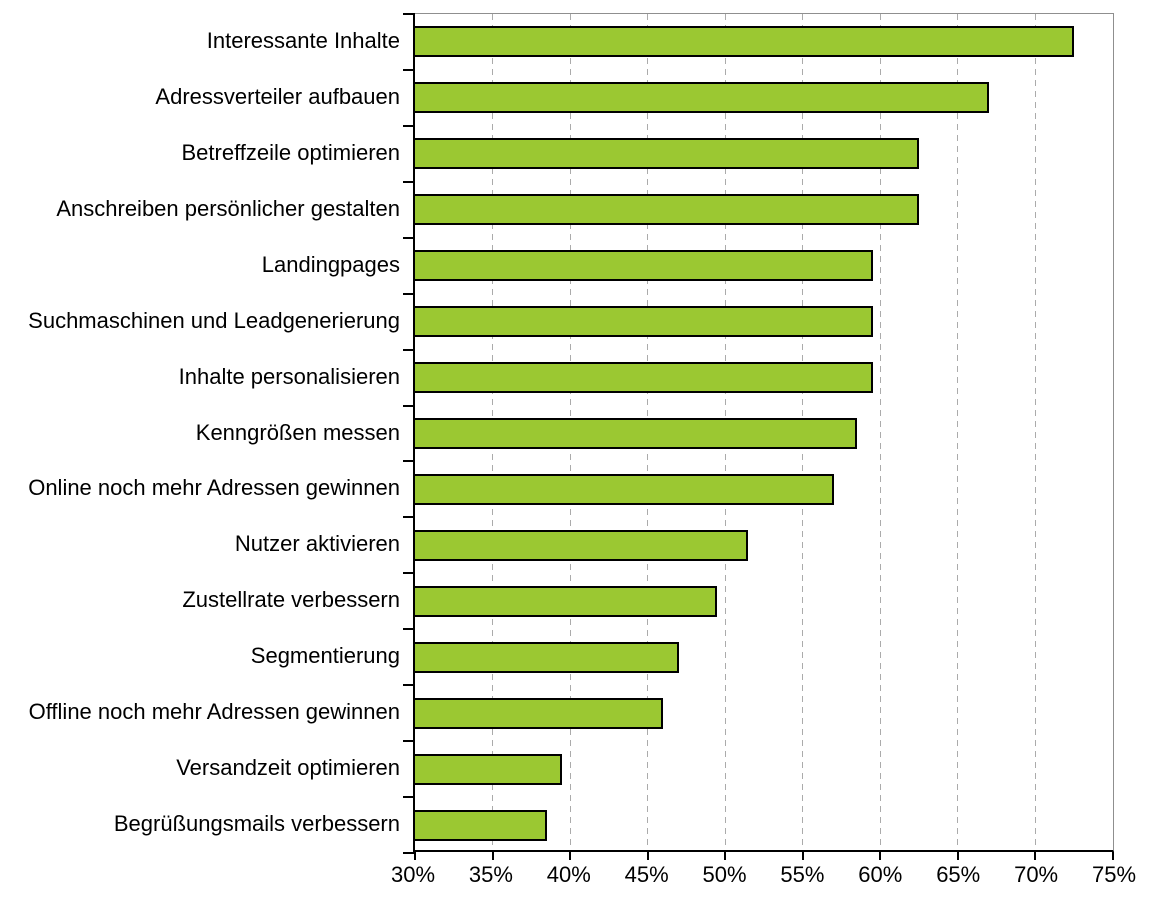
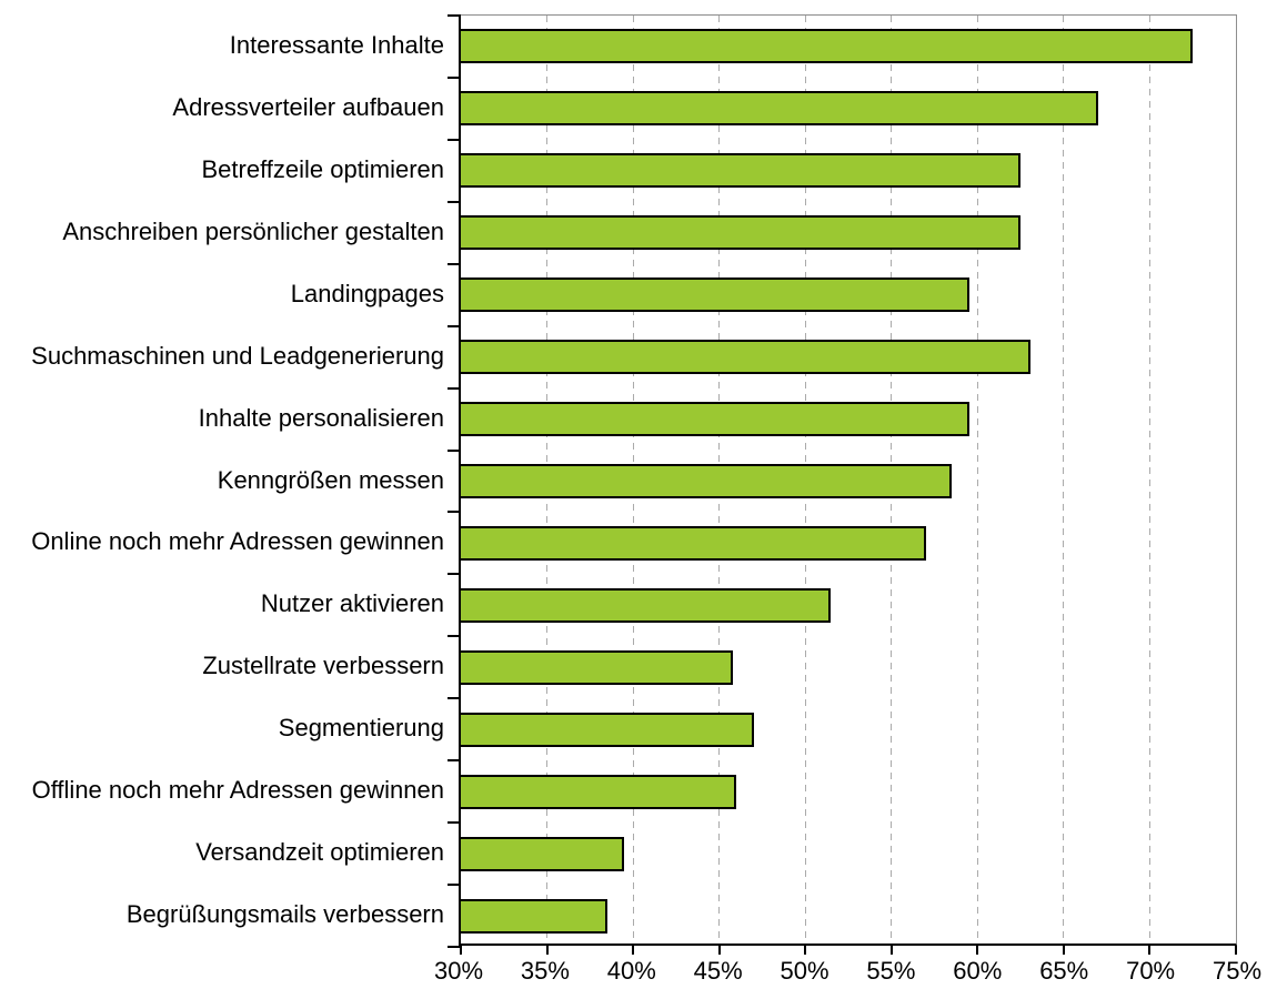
Suchmaschinen und Leadgenerierung: 59.5% -> 63.1%
Zustellrate verbessern: 49.5% -> 45.8%
